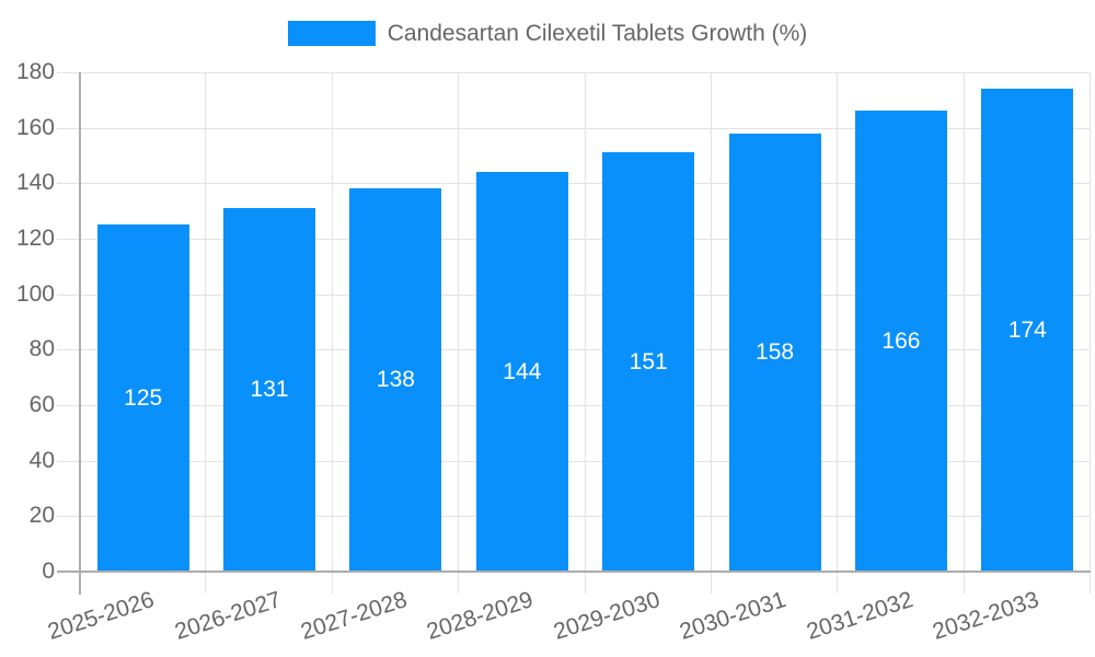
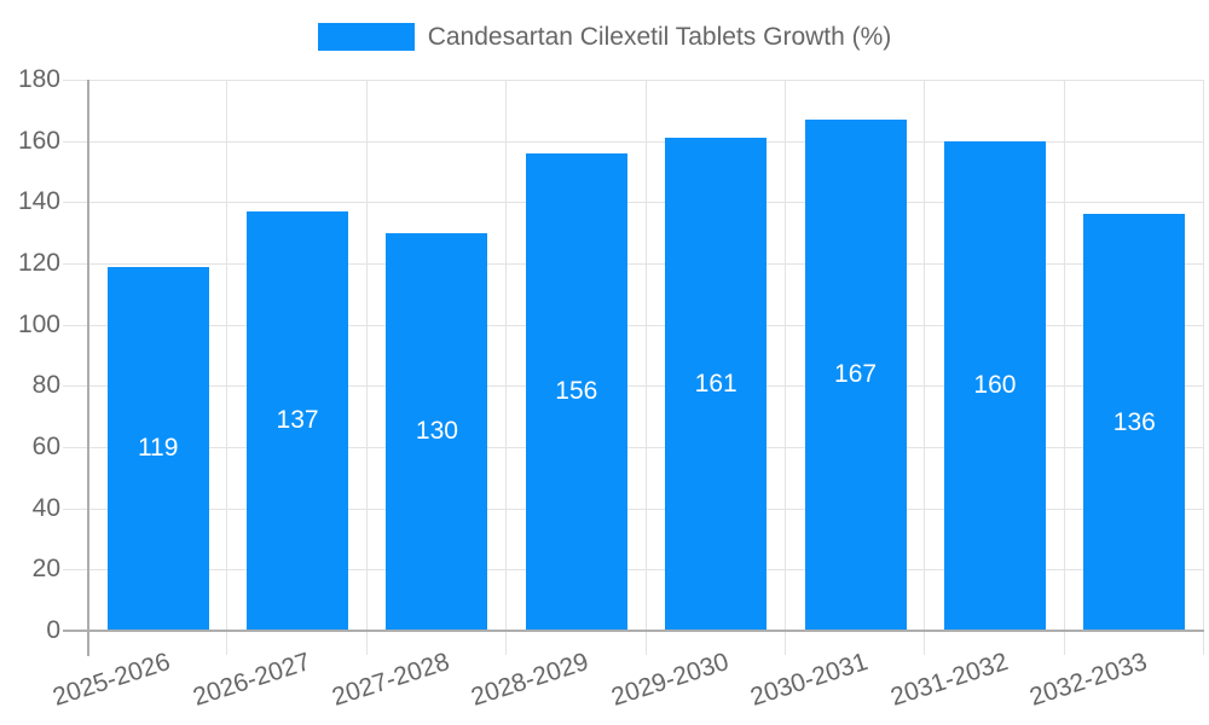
2025-2026: 125 -> 119
2026-2027: 131 -> 137
2027-2028: 138 -> 130
2028-2029: 144 -> 156
2029-2030: 151 -> 161
2030-2031: 158 -> 167
2031-2032: 166 -> 160
2032-2033: 174 -> 136
